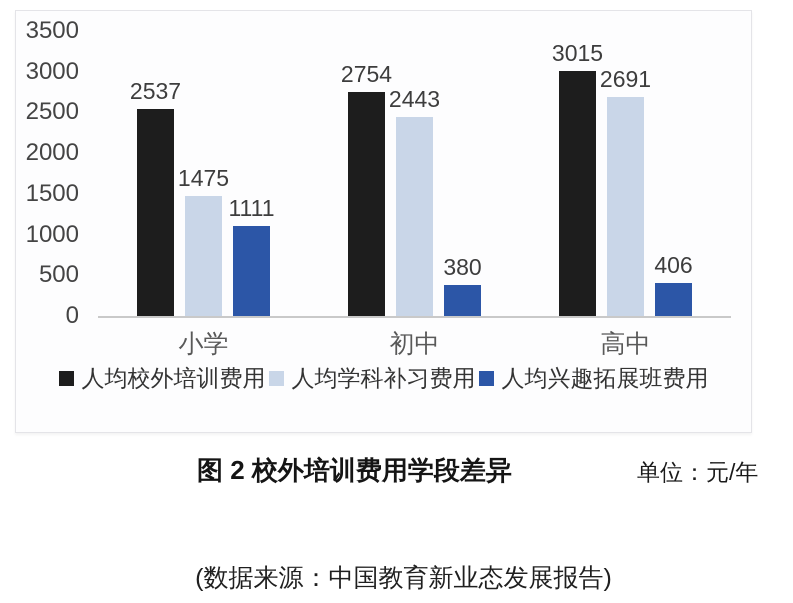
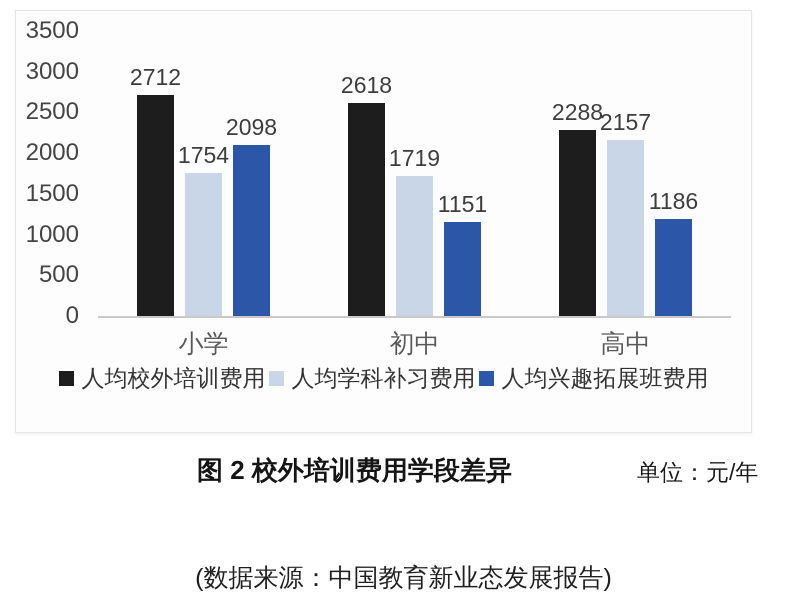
人均校外培训费用/小学: 2537 -> 2712
人均学科补习费用/小学: 1475 -> 1754
人均兴趣拓展班费用/小学: 1111 -> 2098
人均校外培训费用/初中: 2754 -> 2618
人均学科补习费用/初中: 2443 -> 1719
人均兴趣拓展班费用/初中: 380 -> 1151
人均校外培训费用/高中: 3015 -> 2288
人均学科补习费用/高中: 2691 -> 2157
人均兴趣拓展班费用/高中: 406 -> 1186
